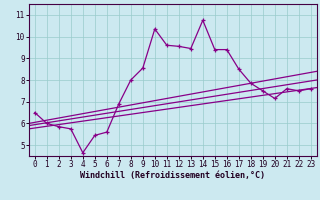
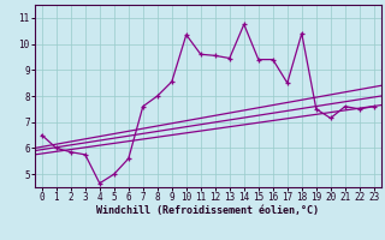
5: 5.45 -> 5.00
7: 6.90 -> 7.60
18: 7.85 -> 10.40
